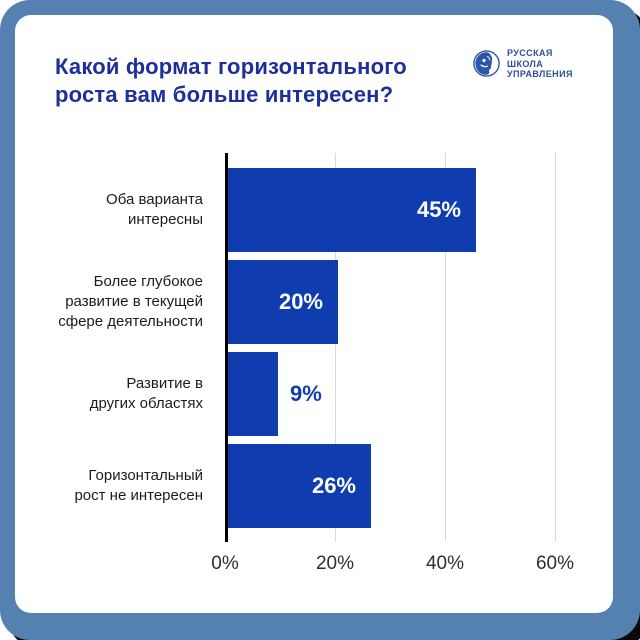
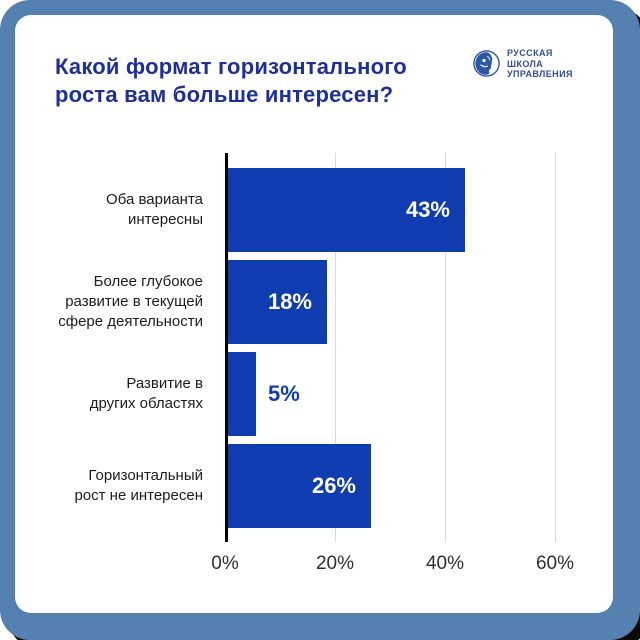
Оба варианта интересны: 45% -> 43%
Более глубокое развитие в текущей сфере деятельности: 20% -> 18%
Развитие в других областях: 9% -> 5%
